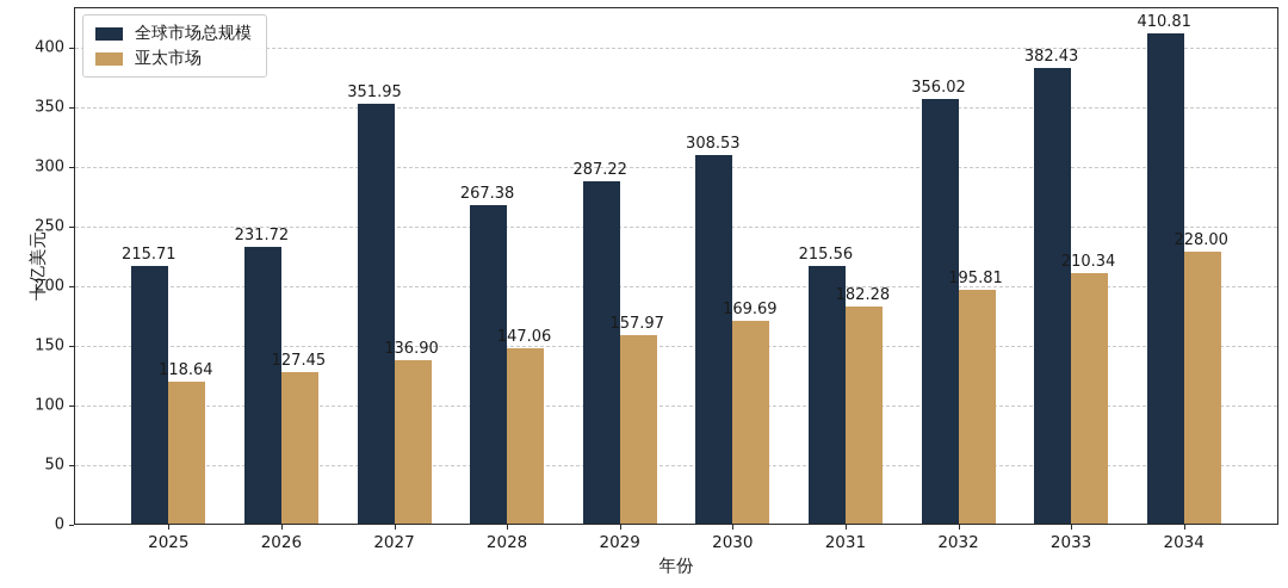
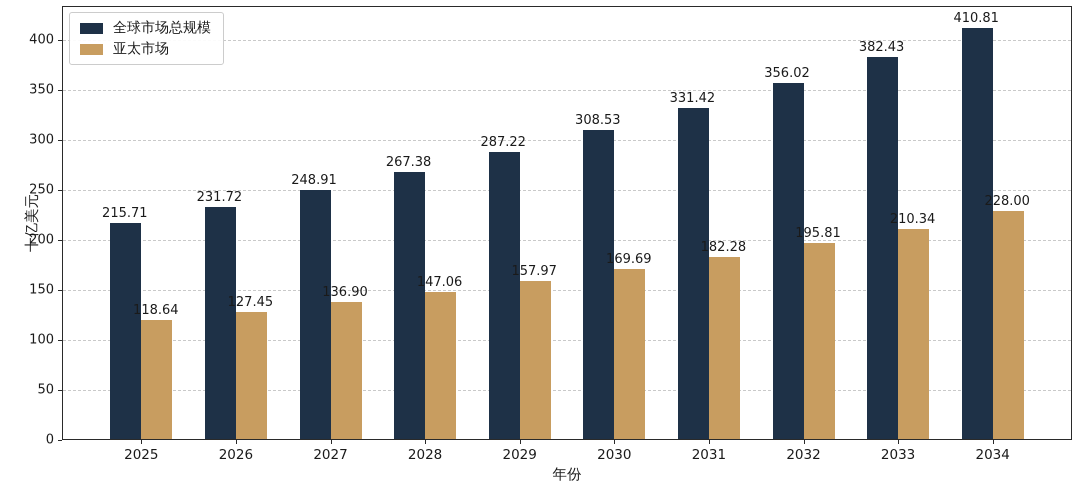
全球市场总规模/2027: 351.95 -> 248.91
全球市场总规模/2031: 215.56 -> 331.42
